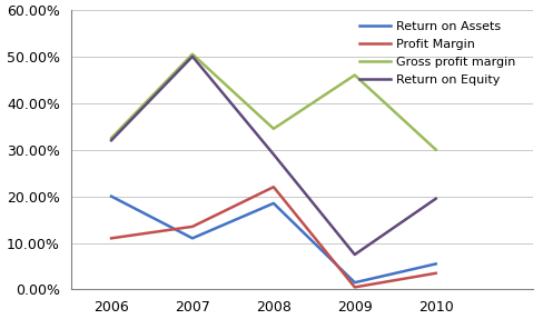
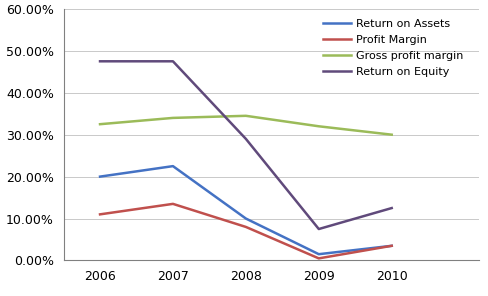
Return on Equity/2006: 32.0% -> 47.5%
Return on Assets/2007: 11.0% -> 22.5%
Gross profit margin/2007: 50.5% -> 34.0%
Return on Equity/2007: 50.0% -> 47.5%
Return on Assets/2008: 18.5% -> 10.0%
Profit Margin/2008: 22.0% -> 8.0%
Gross profit margin/2009: 46.0% -> 32.0%
Return on Assets/2010: 5.5% -> 3.5%
Return on Equity/2010: 19.5% -> 12.5%
